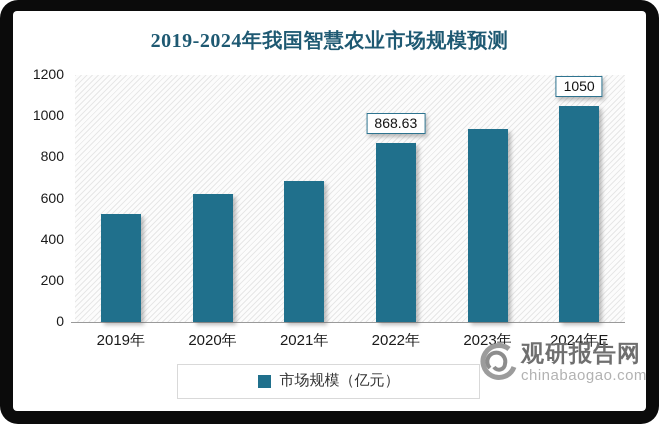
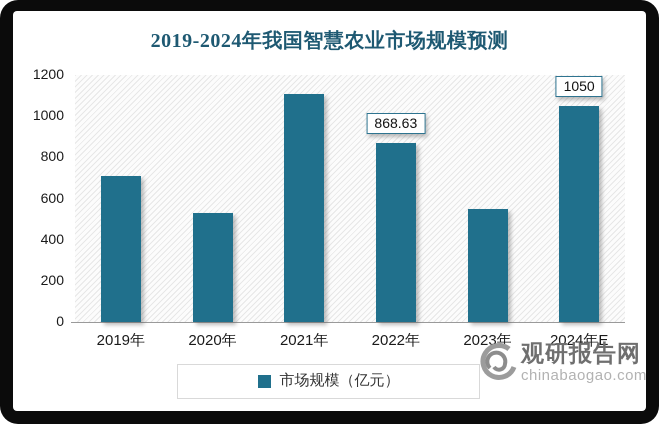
2019年: 520 -> 710
2020年: 620 -> 530
2021年: 680 -> 1110
2023年: 940 -> 550
